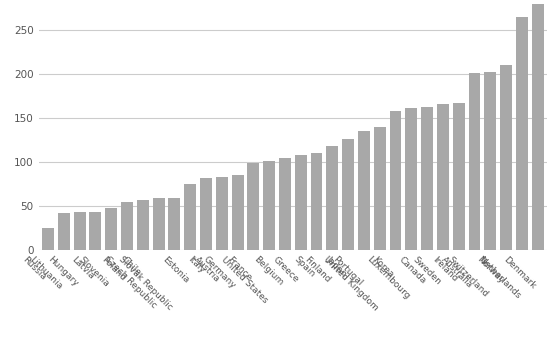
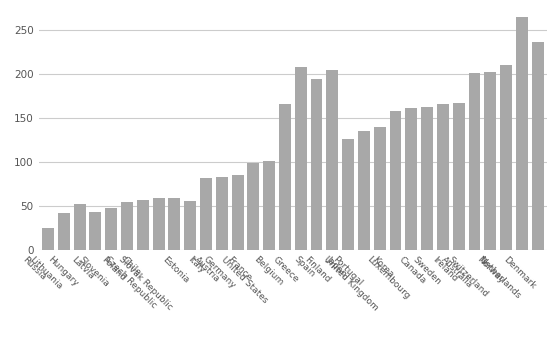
Hungary: 43 -> 52
Estonia: 75 -> 56
Belgium: 105 -> 166
Greece: 108 -> 208
Spain: 110 -> 194
Finland: 118 -> 204
Denmark: 280 -> 236
